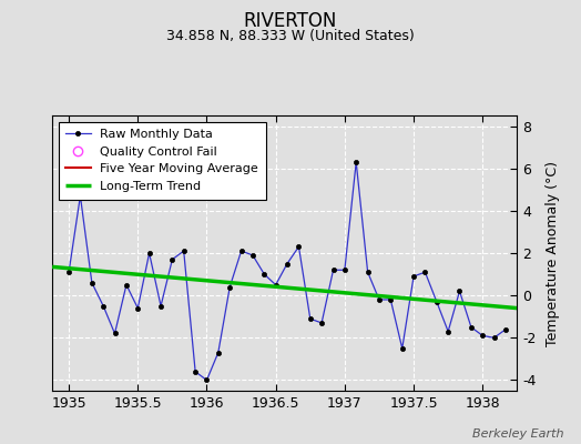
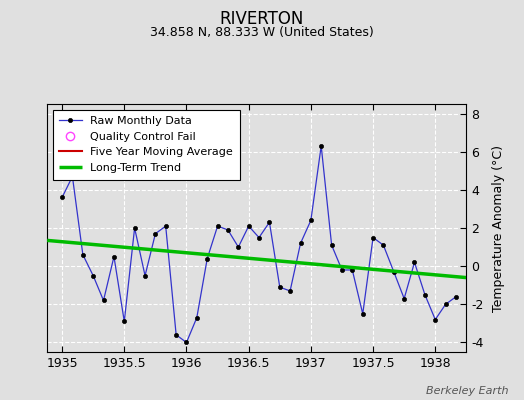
1935: 1.1 -> 3.6
1935.5: -0.6 -> -2.9
1936.5: 0.5 -> 2.1
1937: 1.2 -> 2.4
1937.5: 0.9 -> 1.5
1938: -1.9 -> -2.8
